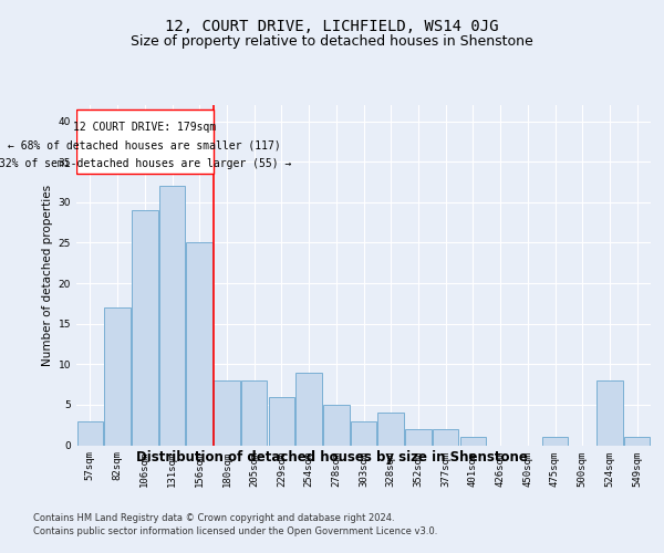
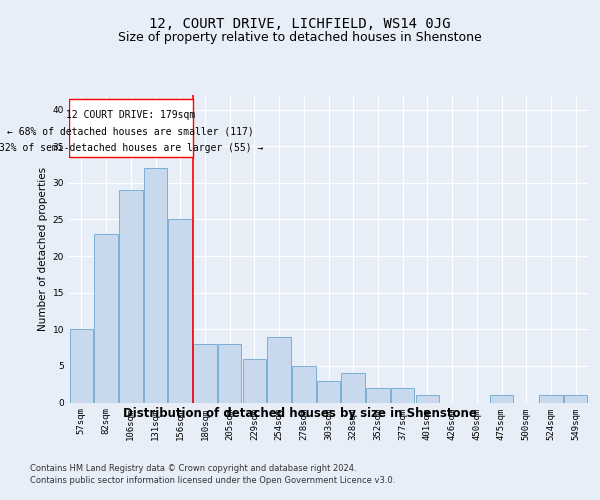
57sqm: 3 -> 10
82sqm: 17 -> 23
524sqm: 8 -> 1
